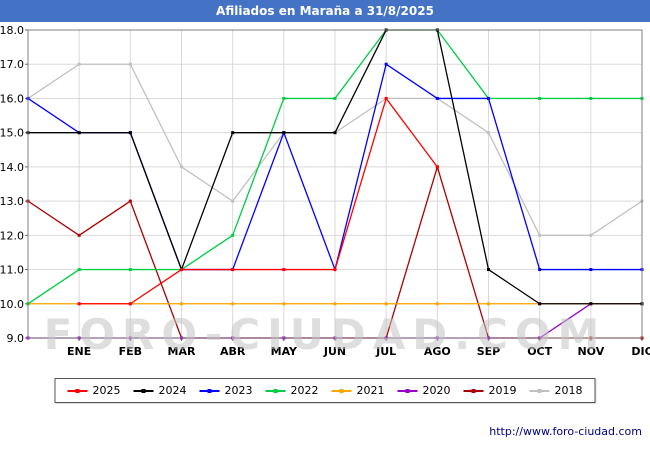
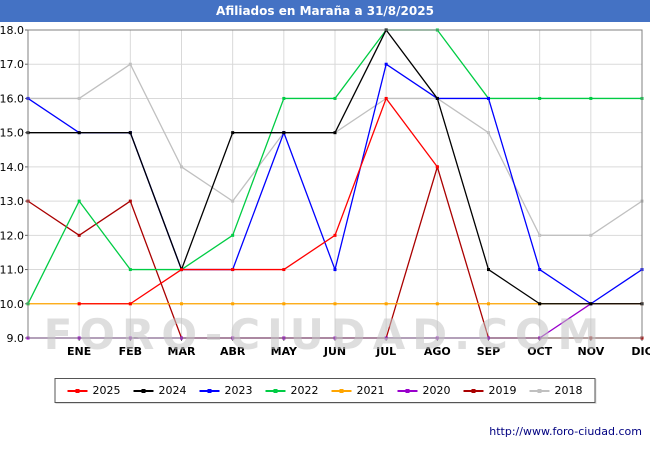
2022/ENE: 11 -> 13
2018/ENE: 17 -> 16
2025/JUN: 11 -> 12
2024/AGO: 18 -> 16
2023/NOV: 11 -> 10
